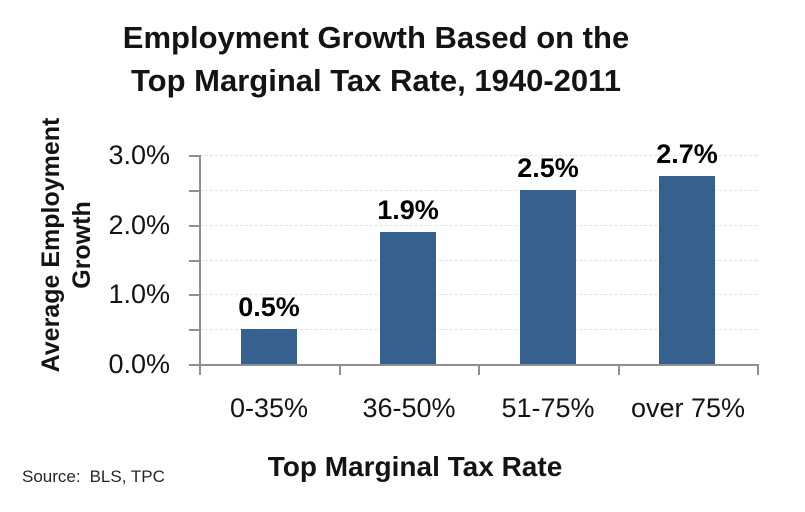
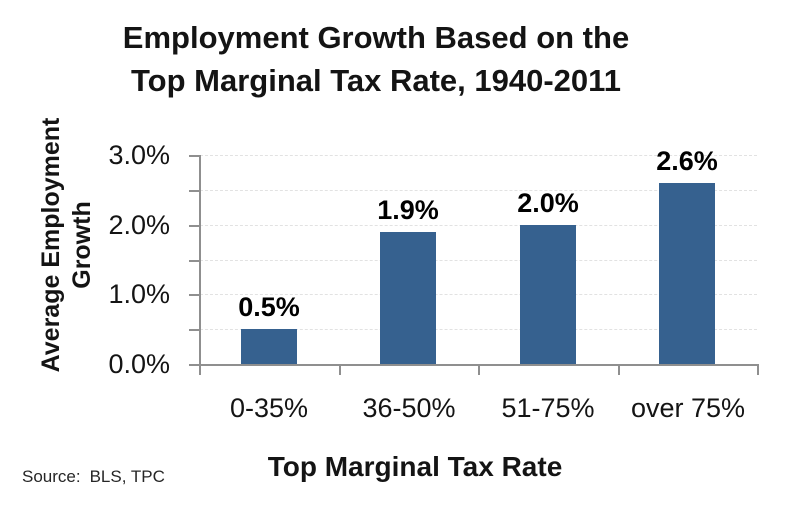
51-75%: 2.5% -> 2.0%
over 75%: 2.7% -> 2.6%
